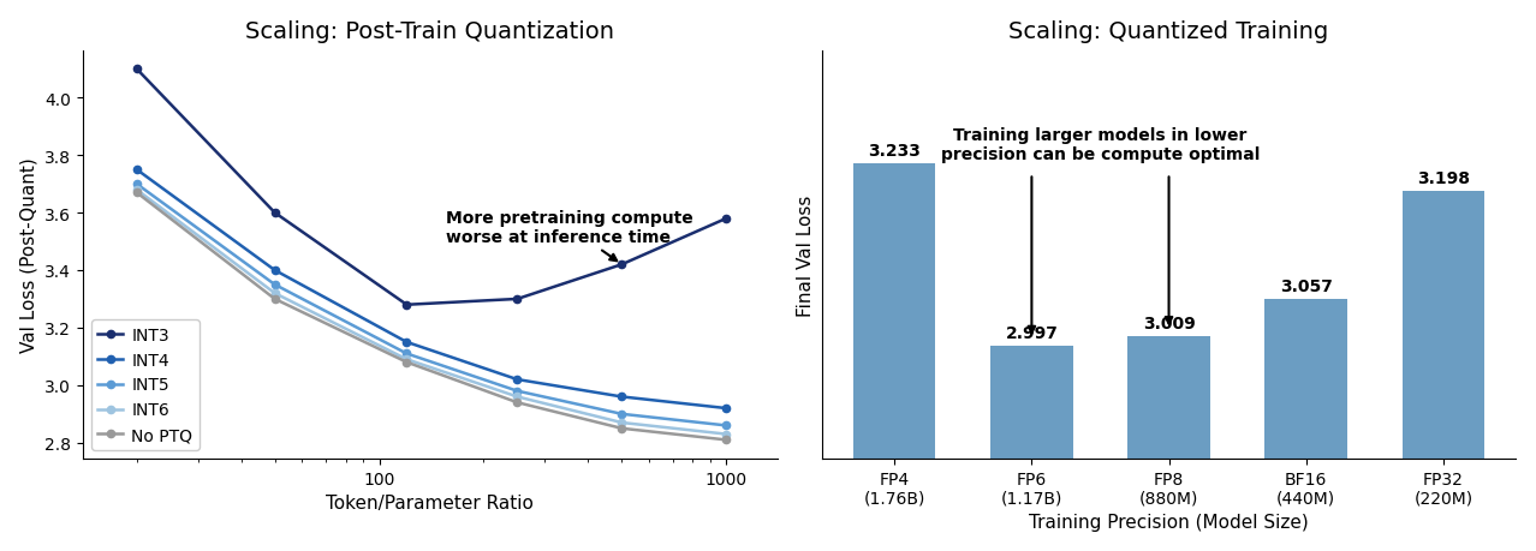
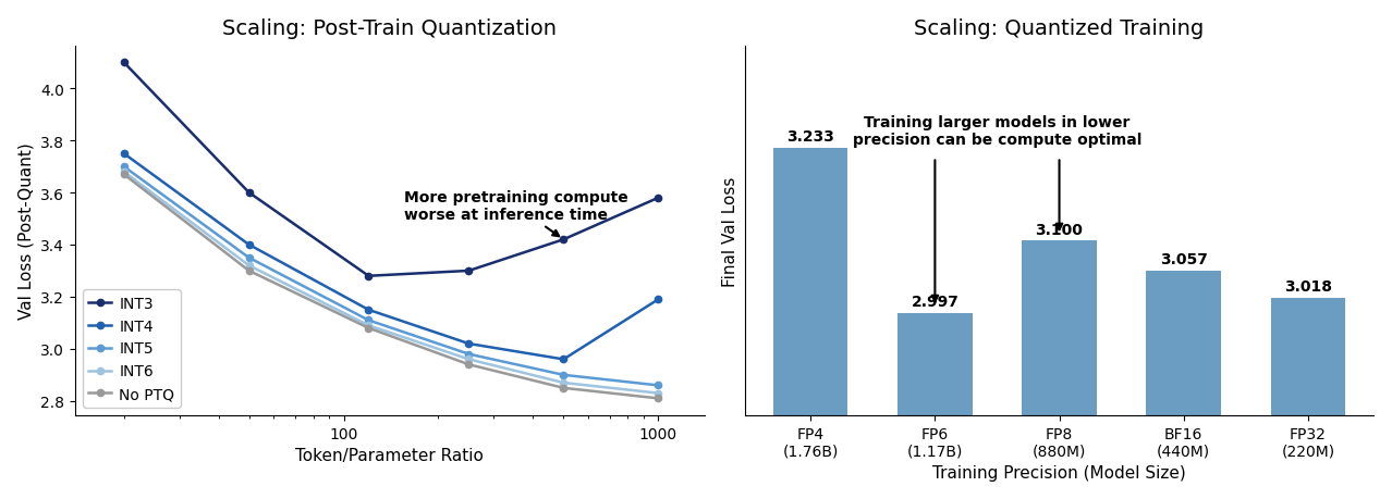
Scaling: Post-Train Quantization/INT4/1000: 2.92 -> 3.19
Scaling: Quantized Training/FP8 (880M): 3.009 -> 3.100
Scaling: Quantized Training/FP32 (220M): 3.198 -> 3.018
